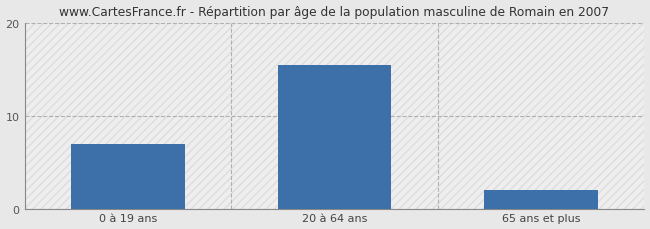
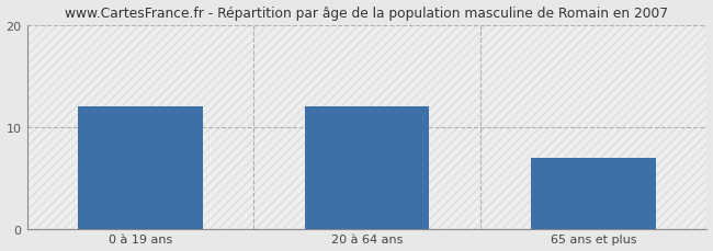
0 à 19 ans: 7.0 -> 12.0
20 à 64 ans: 15.5 -> 12.0
65 ans et plus: 2.0 -> 7.0
